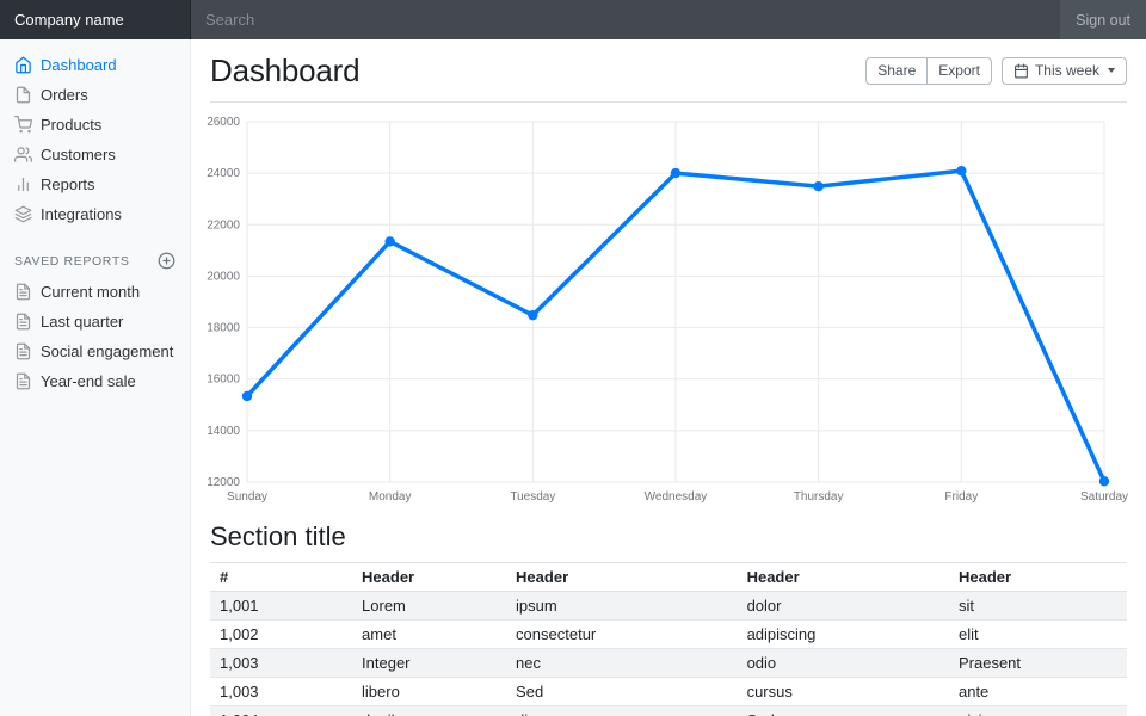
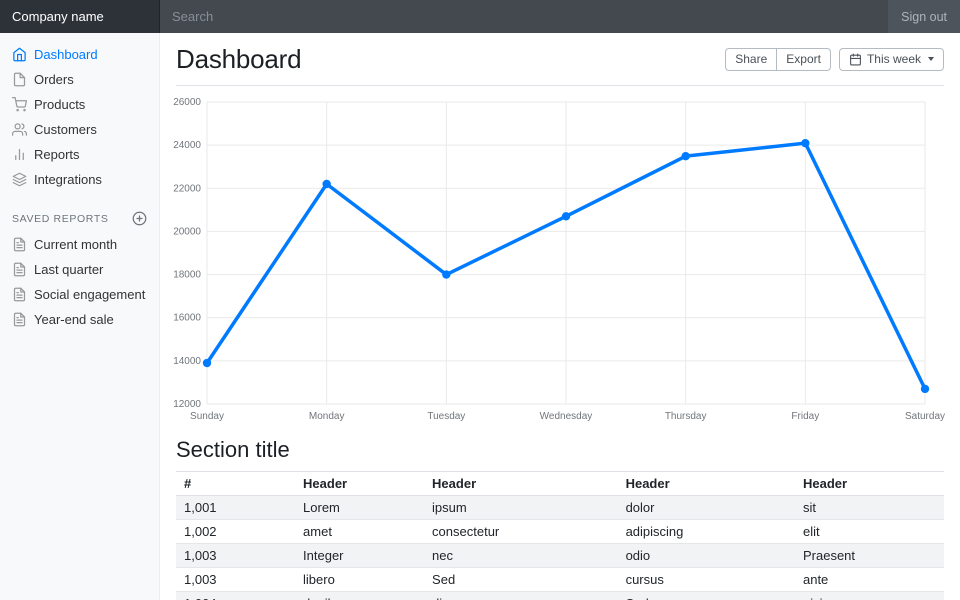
Sunday: 15300 -> 13900
Monday: 21300 -> 22200
Tuesday: 18500 -> 18000
Wednesday: 24000 -> 20700
Saturday: 12000 -> 12700
